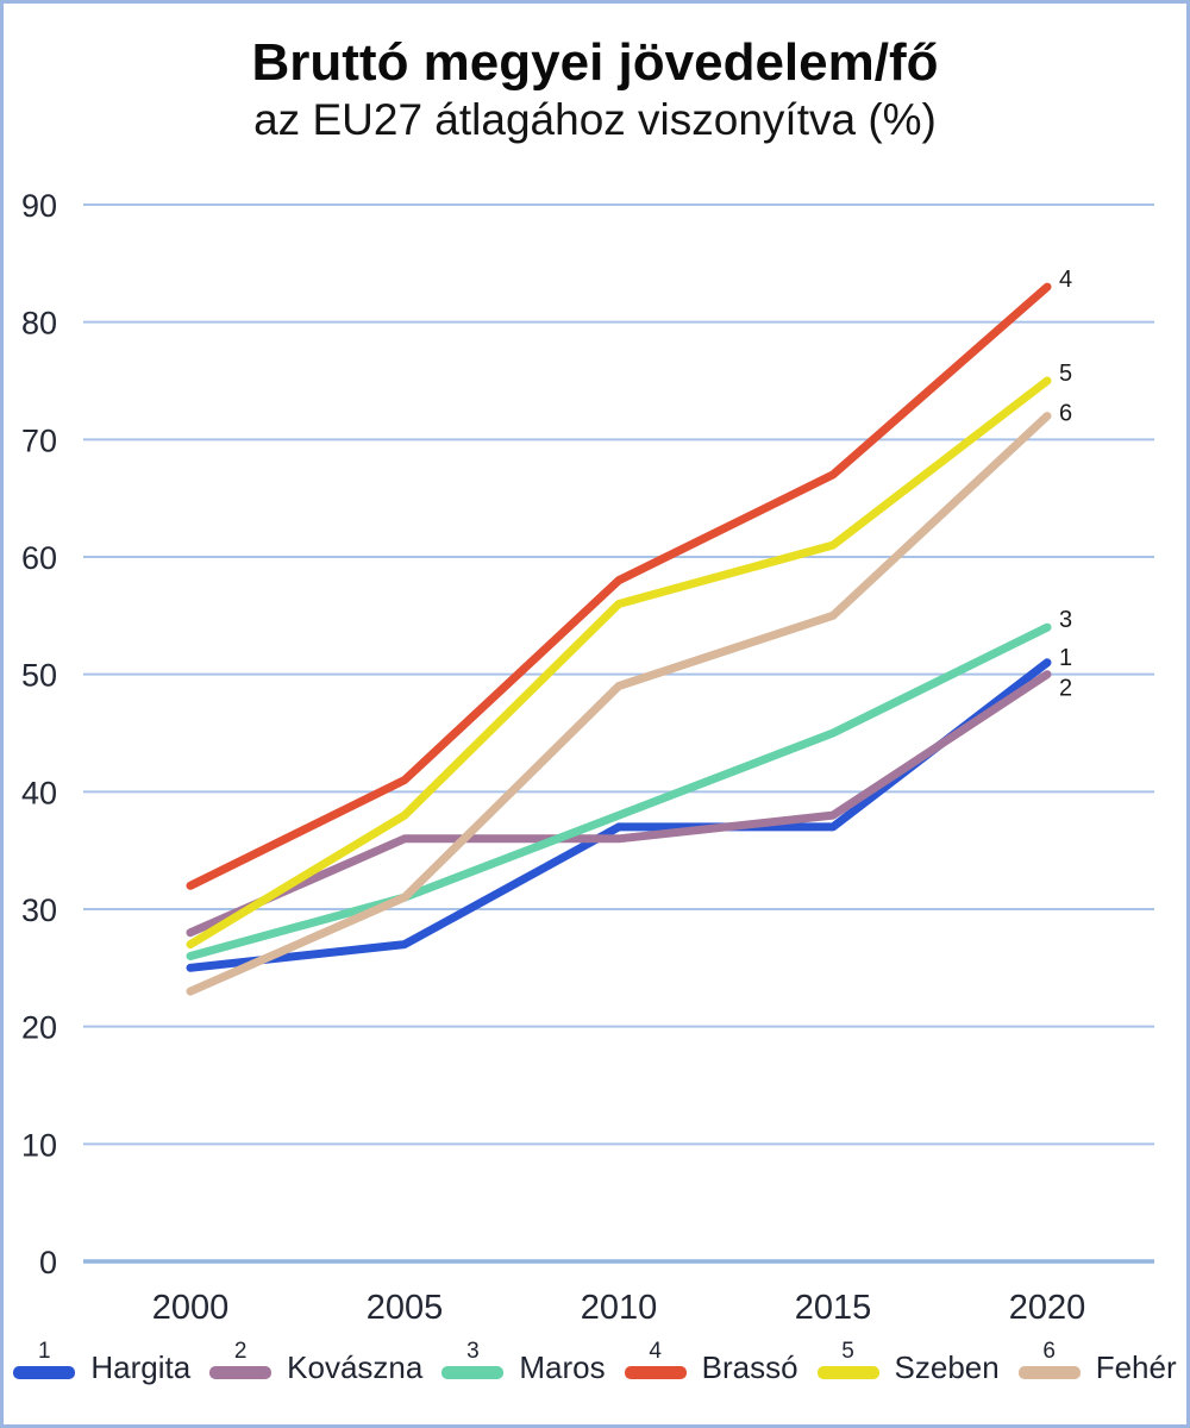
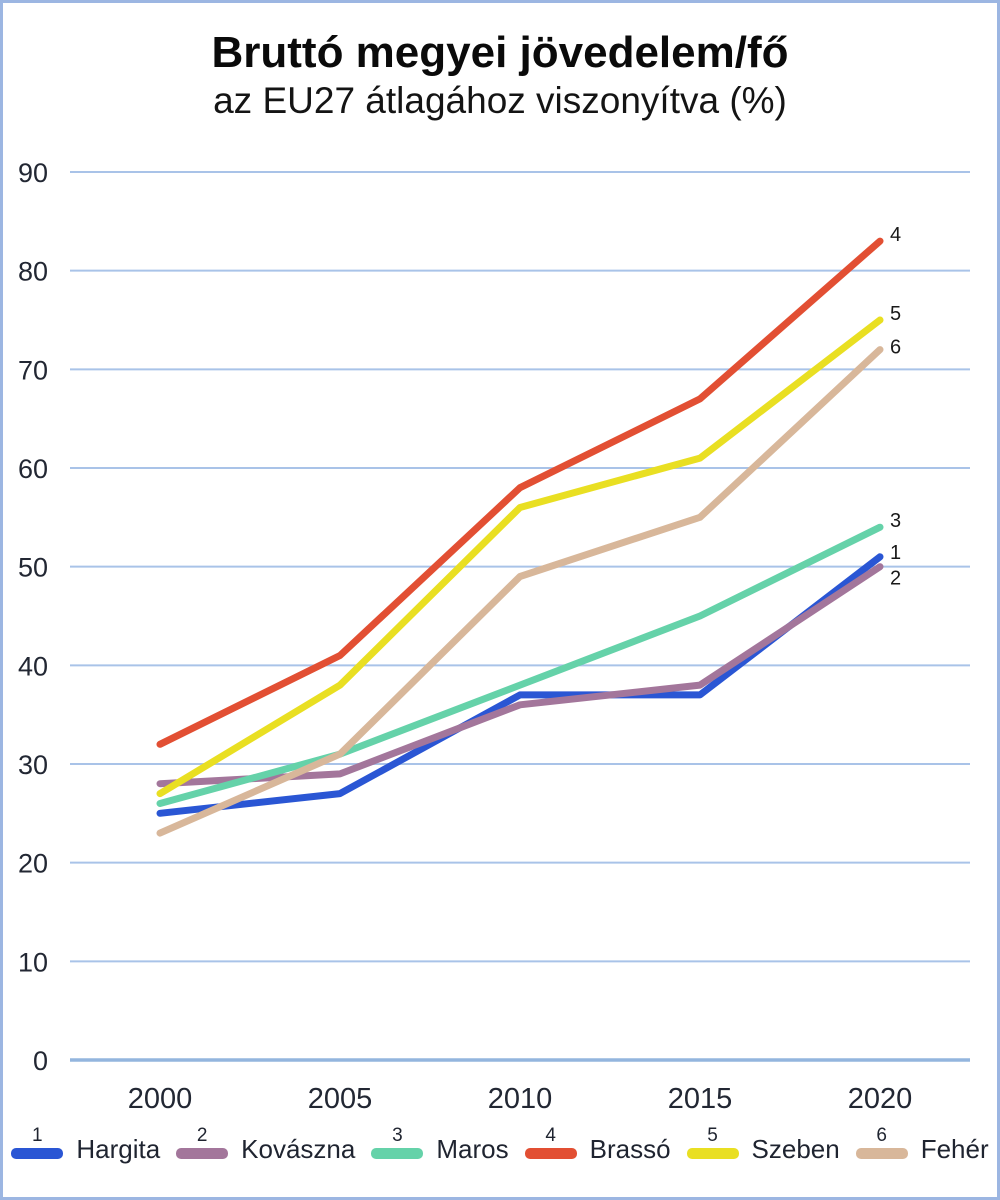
Kovászna/2005: 36 -> 29
